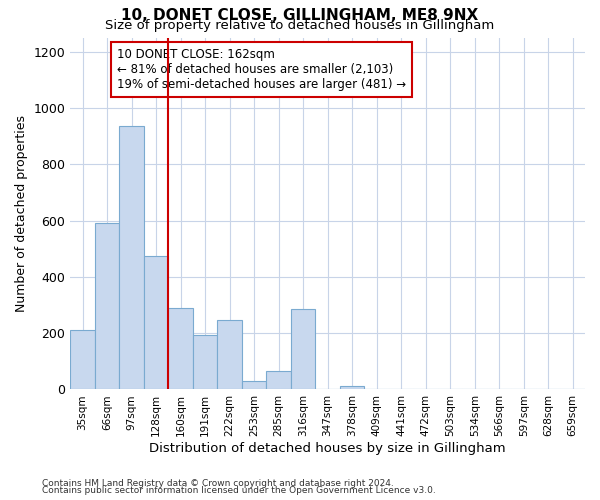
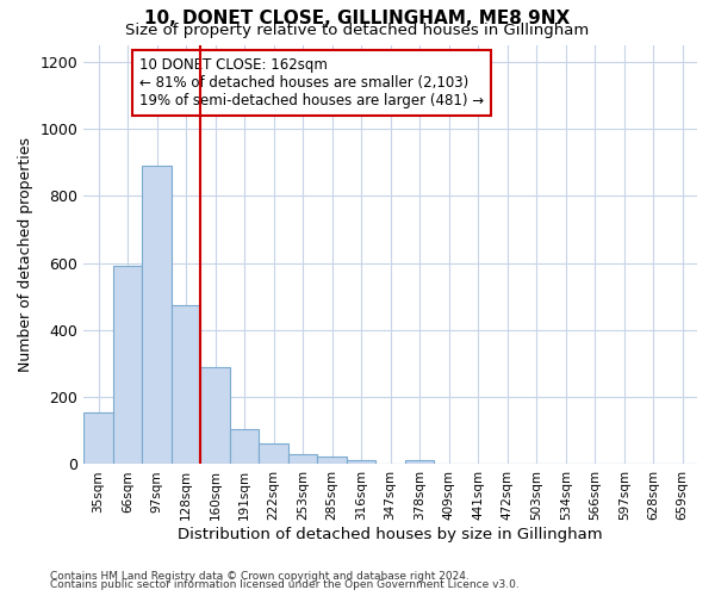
35sqm: 210 -> 155
97sqm: 935 -> 890
191sqm: 195 -> 105
222sqm: 245 -> 63
285sqm: 65 -> 22
316sqm: 285 -> 14
